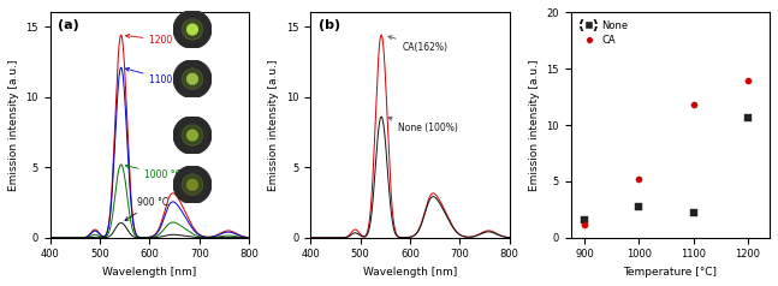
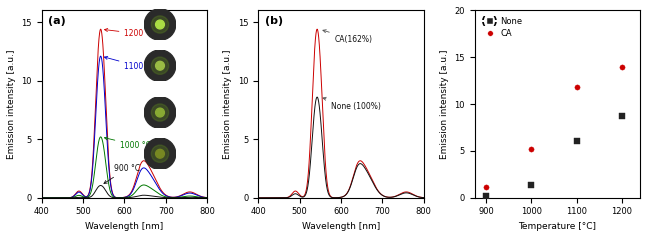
None/900: 1.6 -> 0.2
None/1000: 2.8 -> 1.4
None/1100: 2.2 -> 6.1
None/1200: 10.6 -> 8.7
